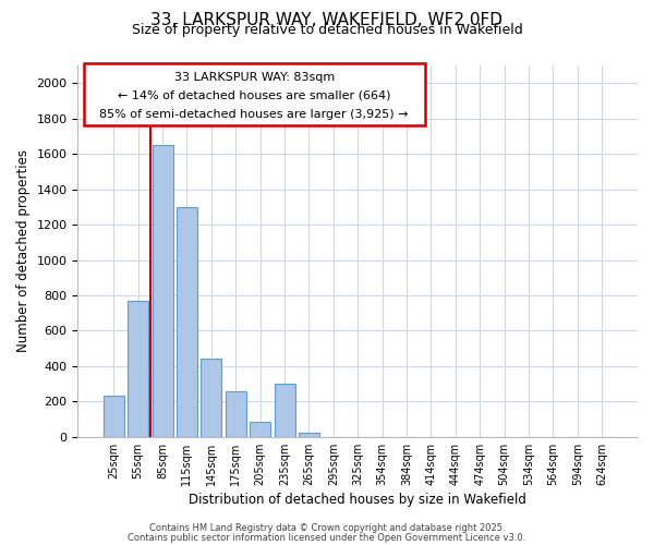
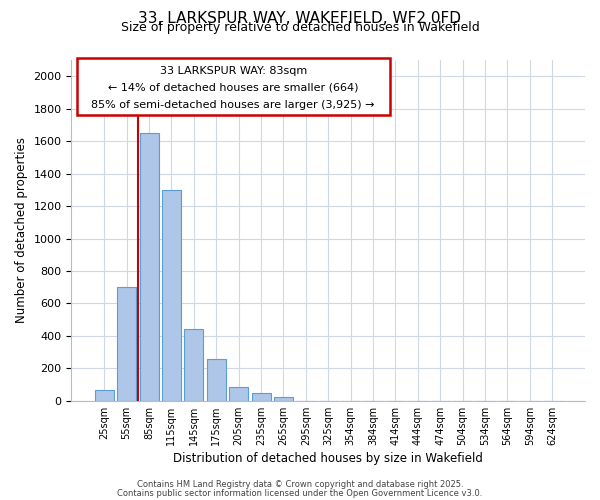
25sqm: 230 -> 60
55sqm: 770 -> 700
235sqm: 300 -> 50
